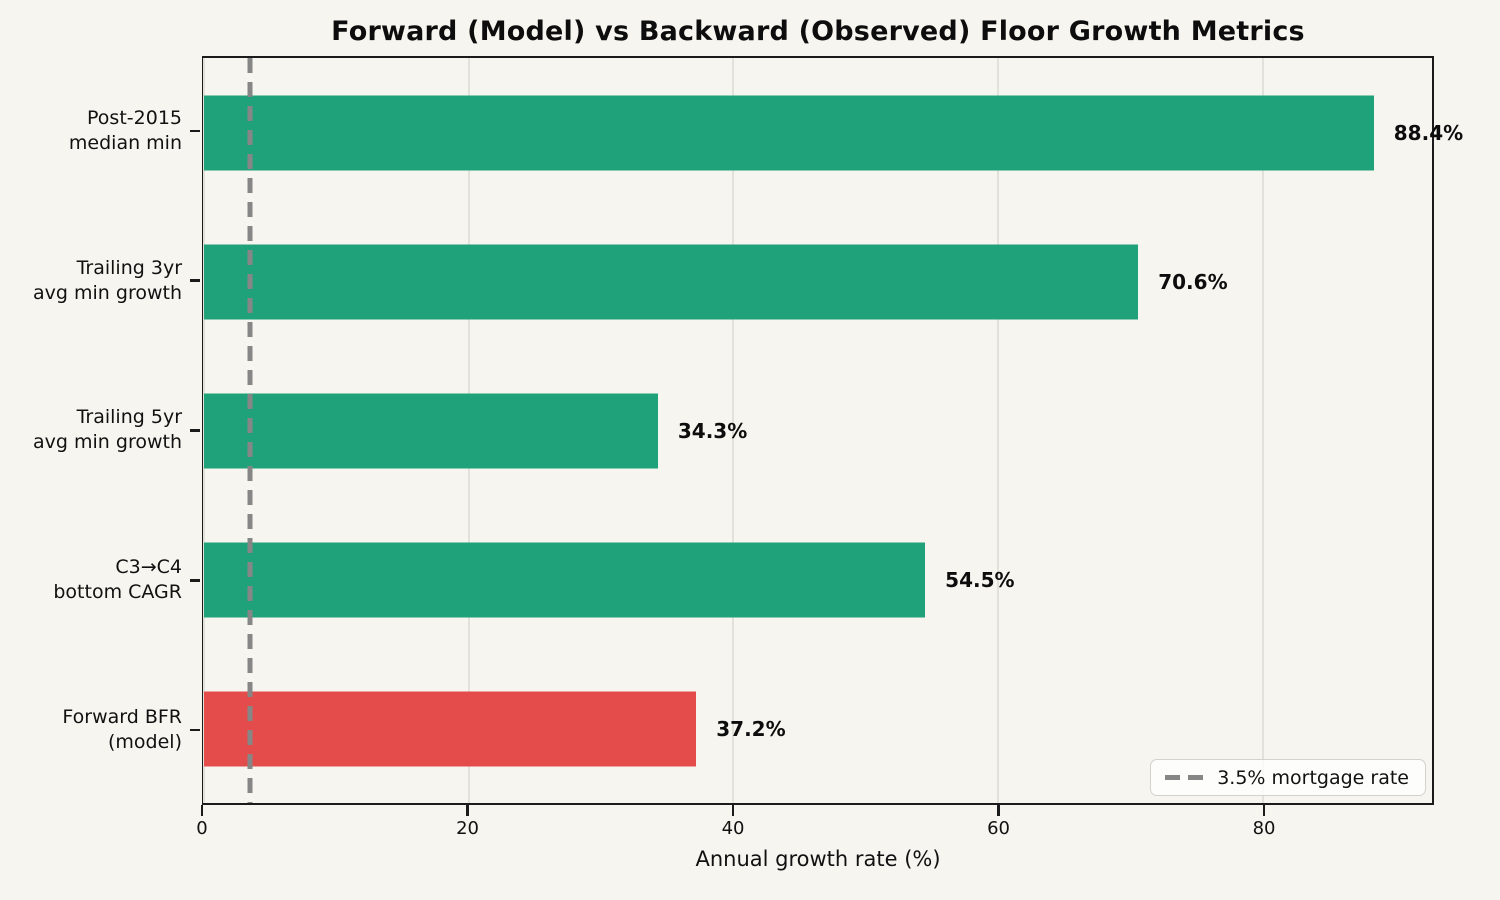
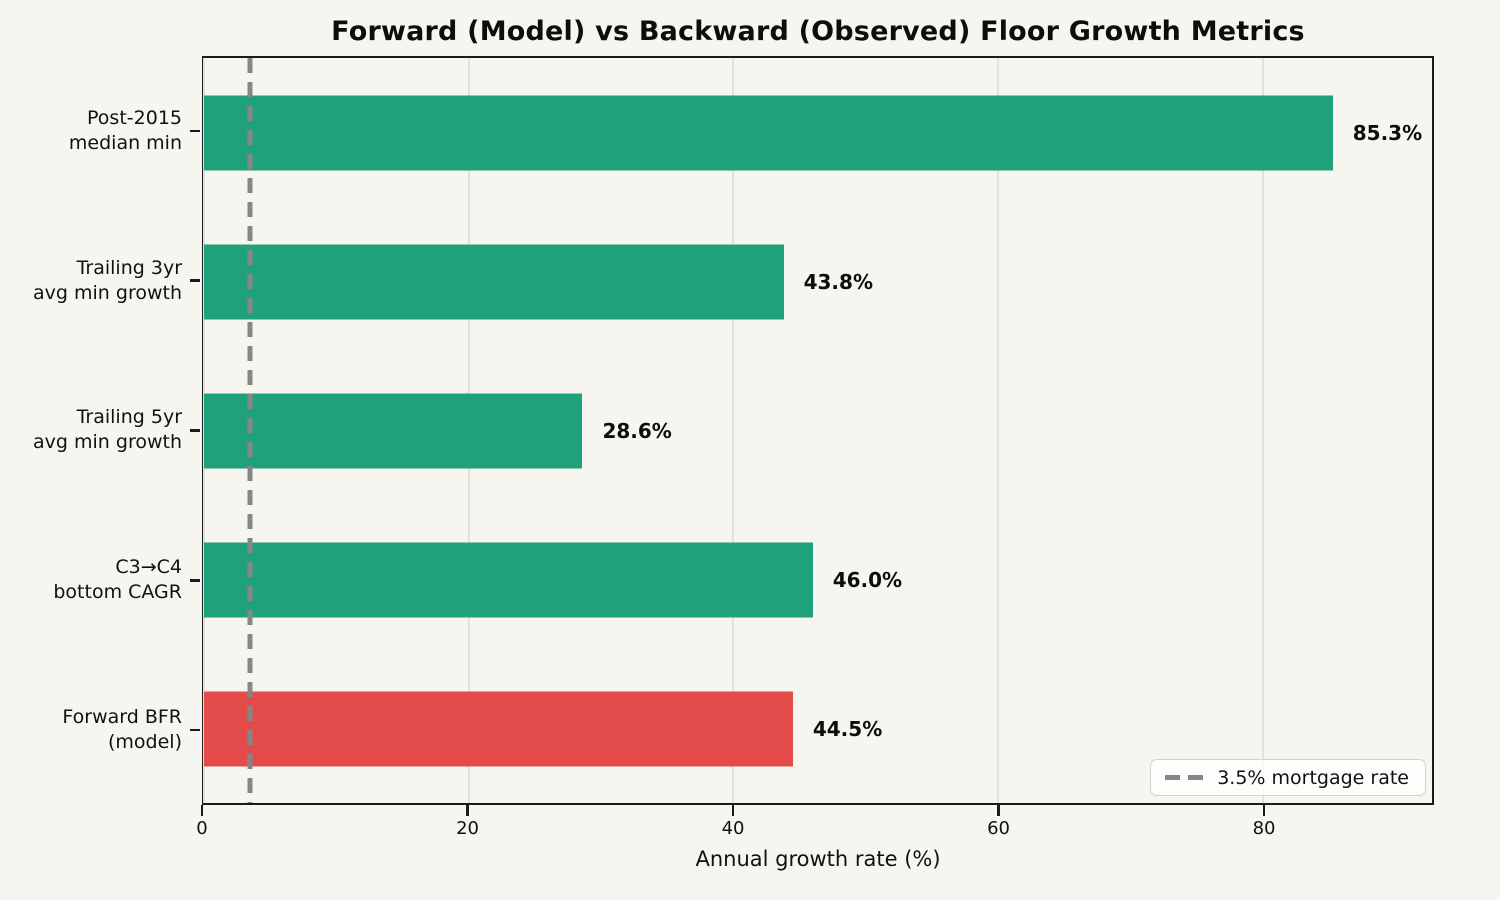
Post-2015 median min: 88.4% -> 85.3%
Trailing 3yr avg min growth: 70.6% -> 43.8%
Trailing 5yr avg min growth: 34.3% -> 28.6%
C3→C4 bottom CAGR: 54.5% -> 46.0%
Forward BFR (model): 37.2% -> 44.5%
